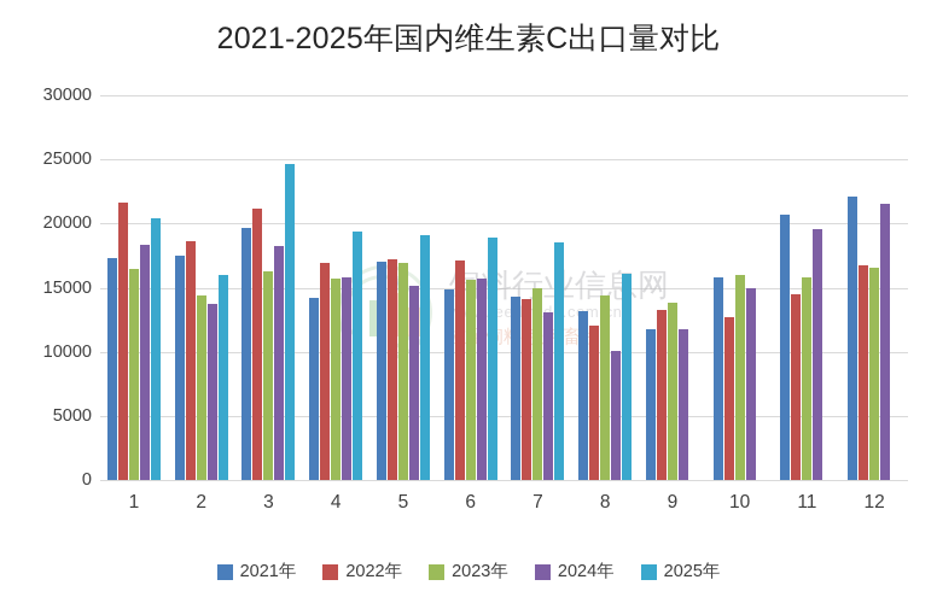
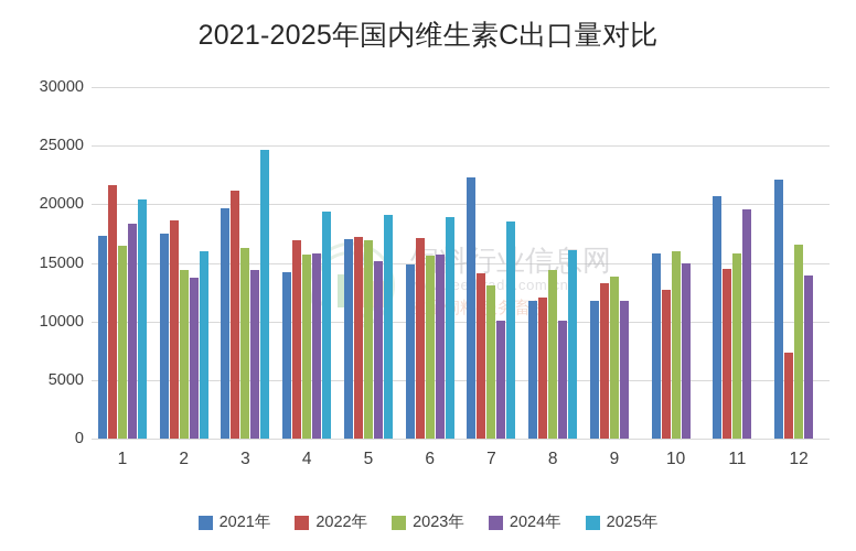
2024年/3: 18200 -> 14400
2021年/7: 14300 -> 22300
2023年/7: 15000 -> 13100
2024年/7: 13100 -> 10100
2021年/8: 13200 -> 11800
2022年/12: 16700 -> 7300
2024年/12: 21500 -> 13900
